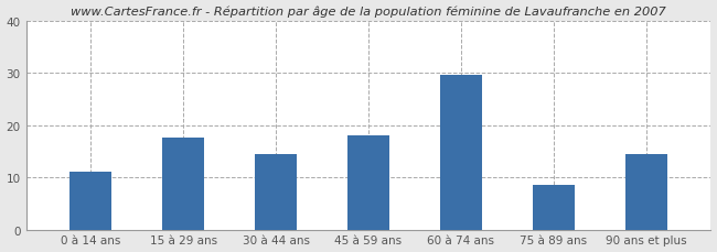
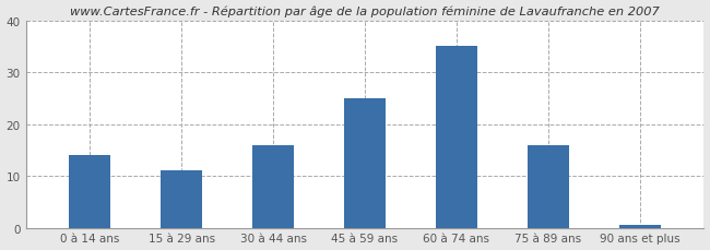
0 à 14 ans: 11.0 -> 14.0
15 à 29 ans: 17.5 -> 11.0
30 à 44 ans: 14.5 -> 16.0
45 à 59 ans: 18.0 -> 25.0
60 à 74 ans: 29.5 -> 35.0
75 à 89 ans: 8.5 -> 16.0
90 ans et plus: 14.5 -> 0.5
